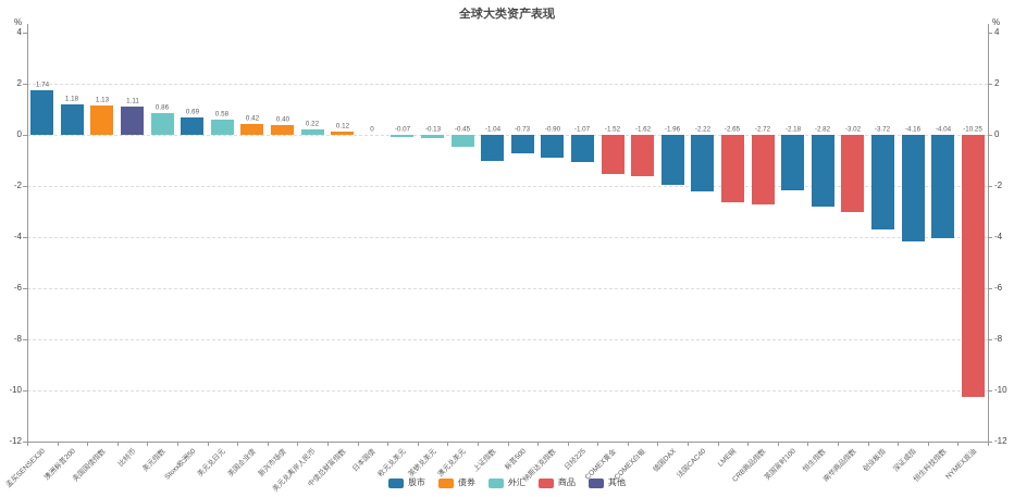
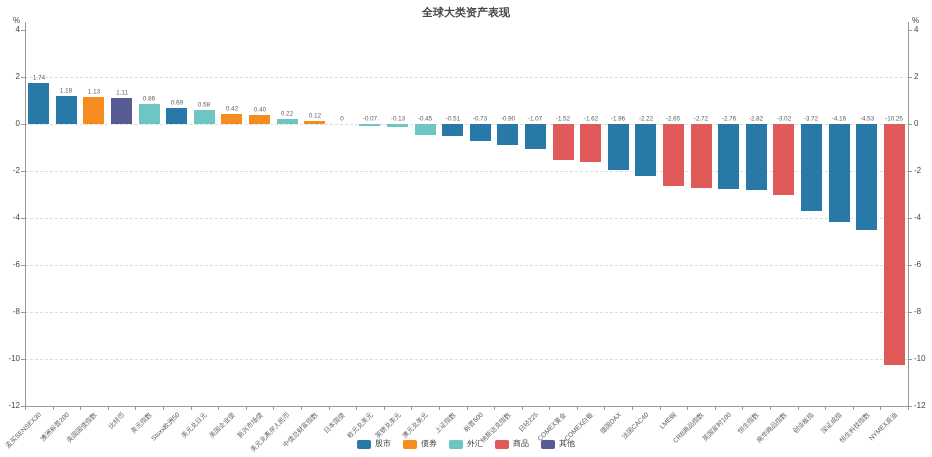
上证指数: -1.04 -> -0.51
英国富时100: -2.18 -> -2.76
恒生科技指数: -4.04 -> -4.53
